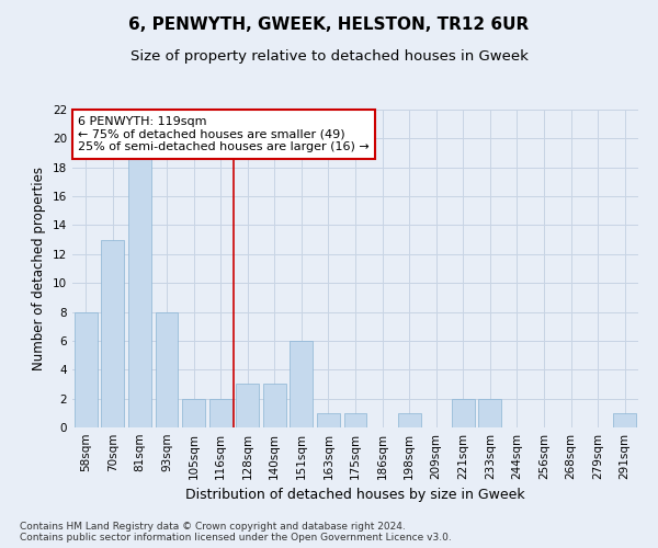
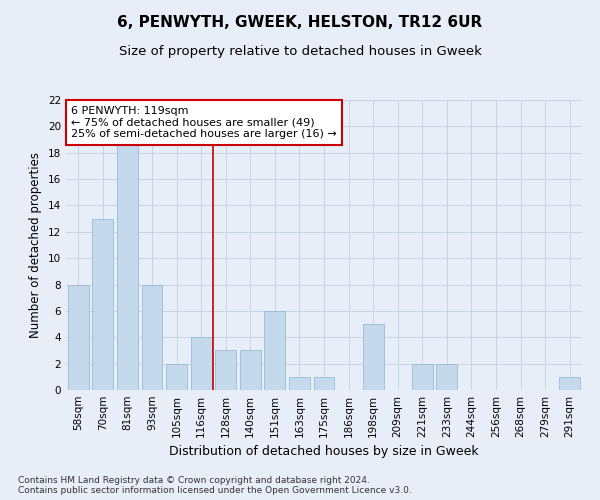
116sqm: 2 -> 4
198sqm: 1 -> 5
